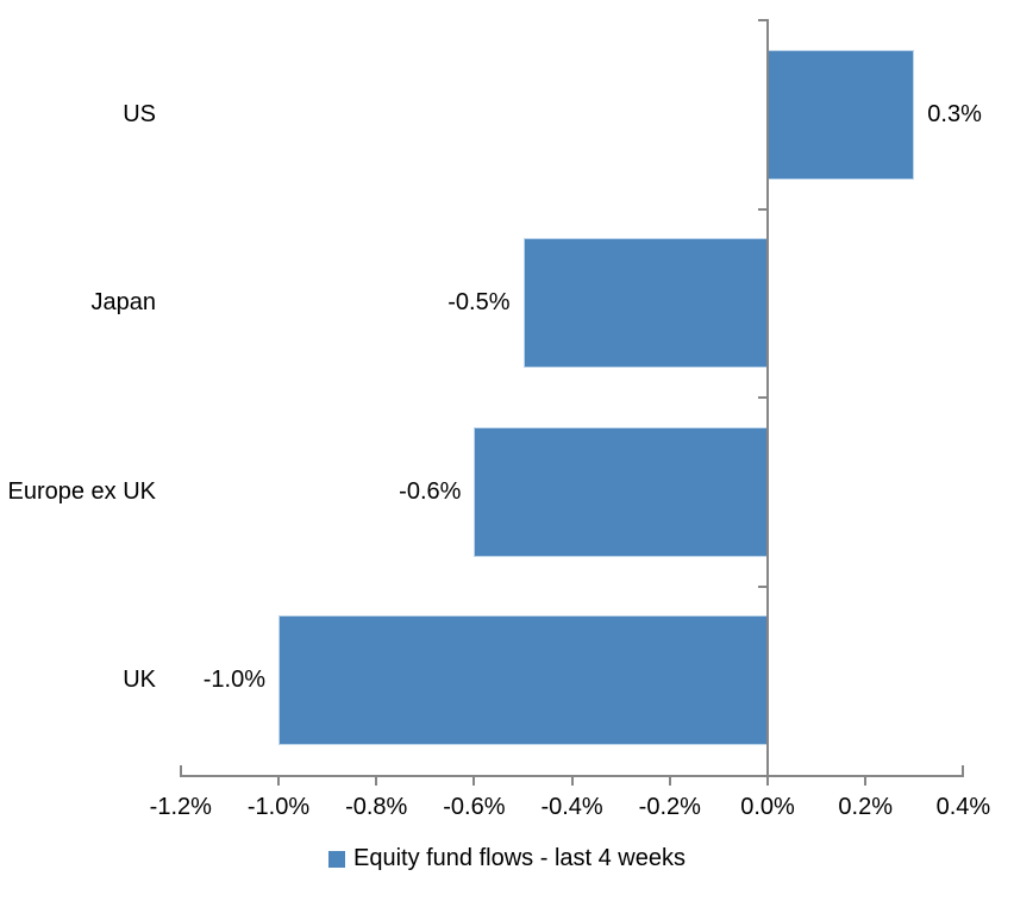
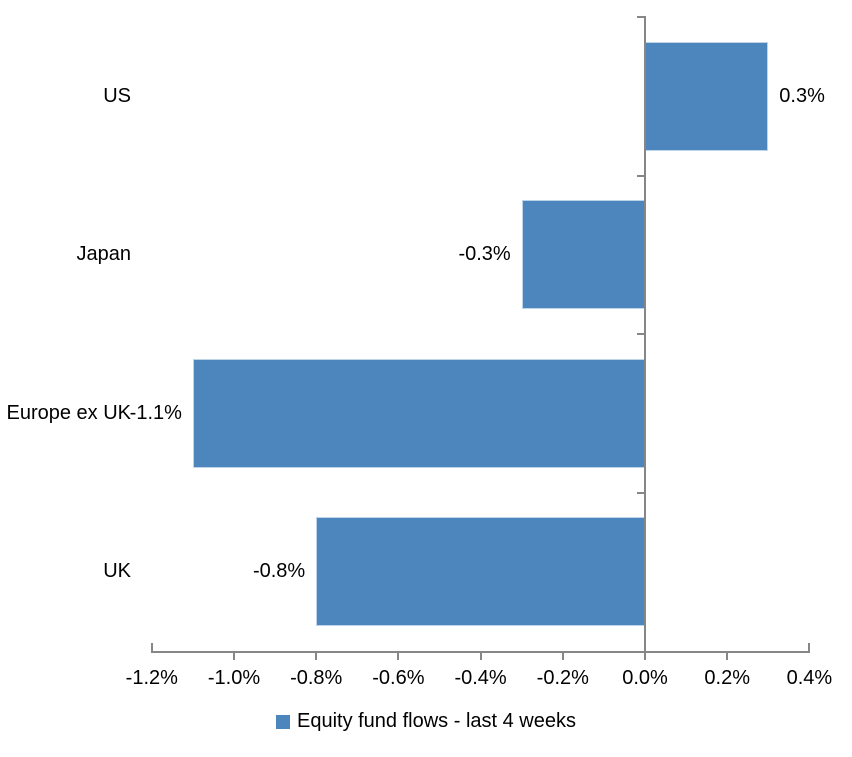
Japan: -0.5% -> -0.3%
Europe ex UK: -0.6% -> -1.1%
UK: -1.0% -> -0.8%
